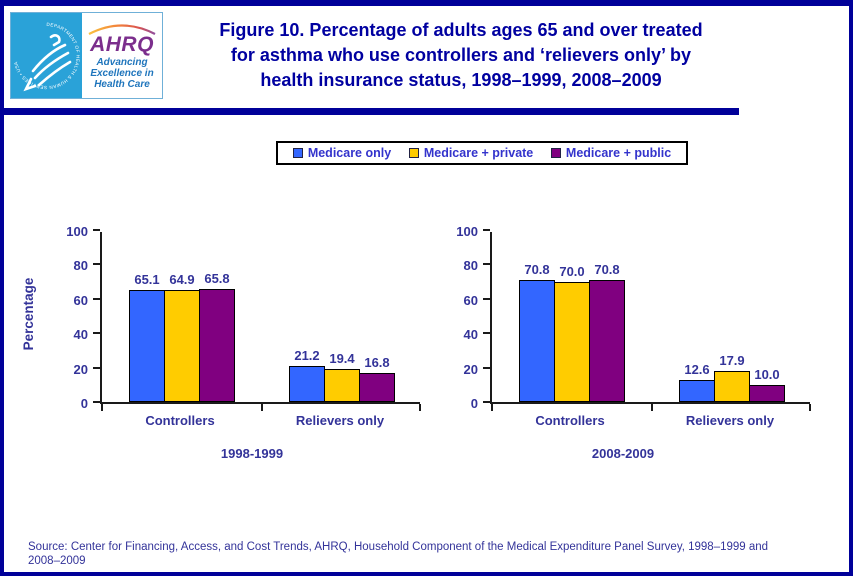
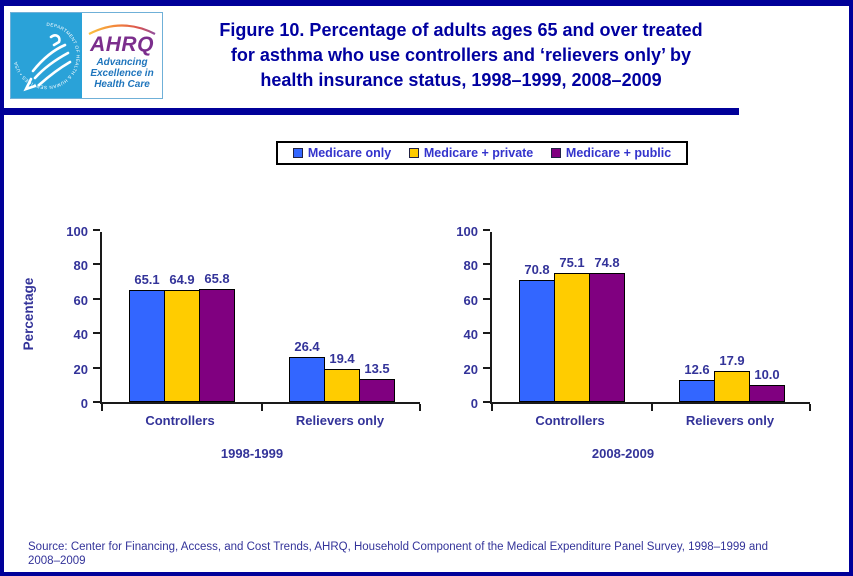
1998-1999/Medicare only/Relievers only: 21.2 -> 26.4
1998-1999/Medicare + public/Relievers only: 16.8 -> 13.5
2008-2009/Medicare + private/Controllers: 70.0 -> 75.1
2008-2009/Medicare + public/Controllers: 70.8 -> 74.8
